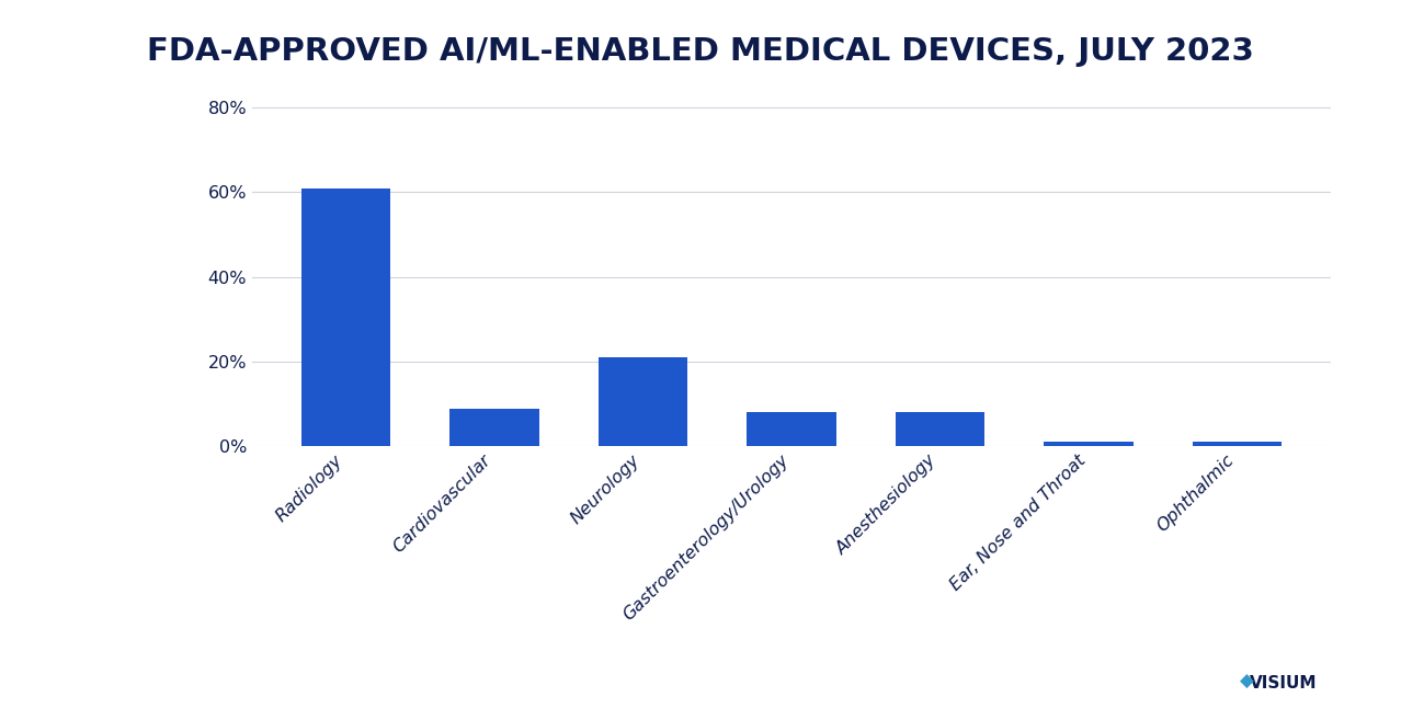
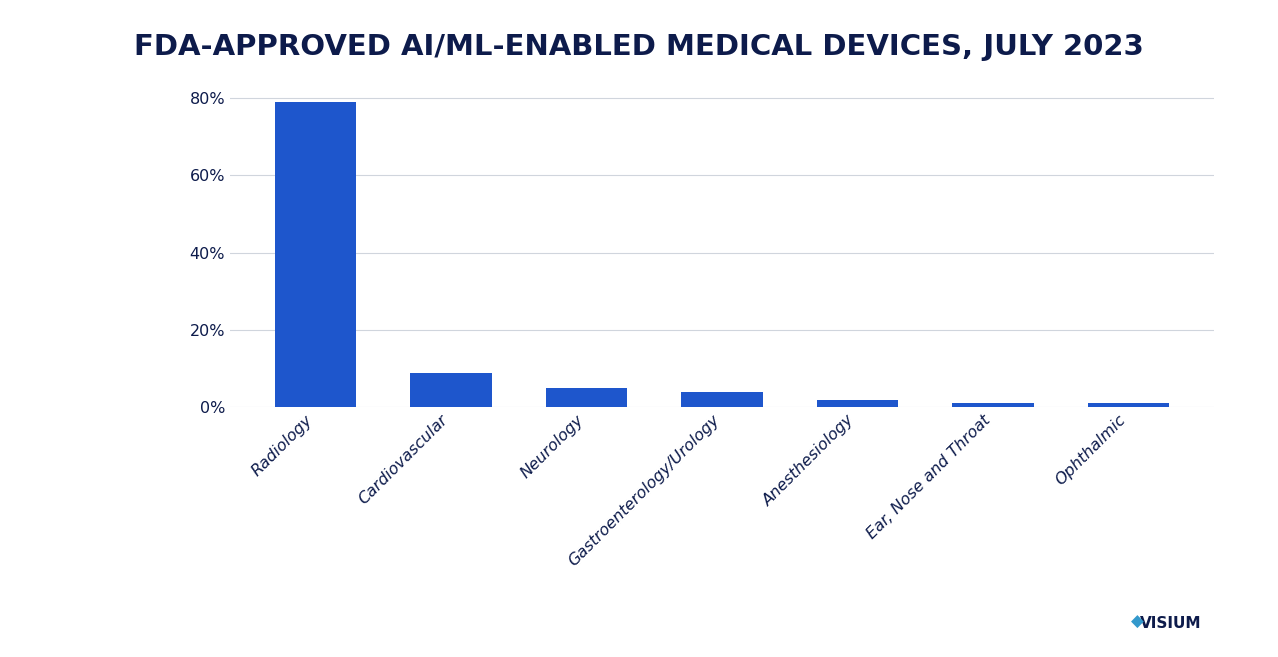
Radiology: 61% -> 79%
Neurology: 21% -> 5%
Gastroenterology/Urology: 8% -> 4%
Anesthesiology: 8% -> 2%
